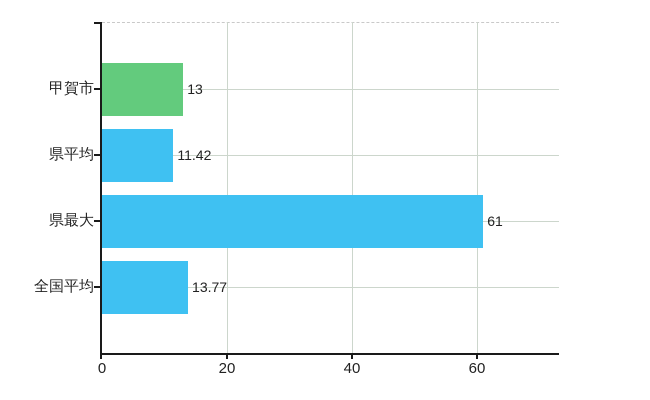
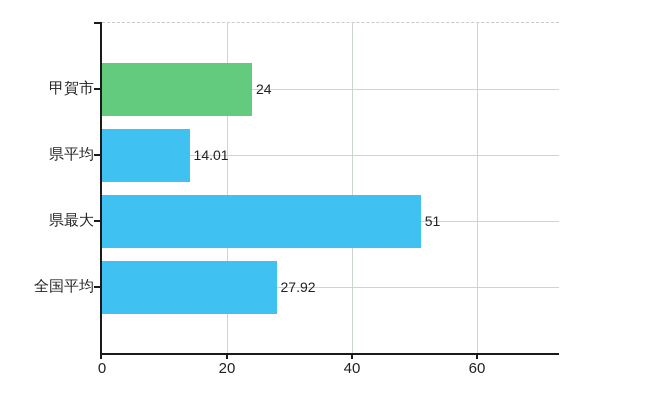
甲賀市: 13 -> 24
県平均: 11.42 -> 14.01
県最大: 61 -> 51
全国平均: 13.77 -> 27.92
